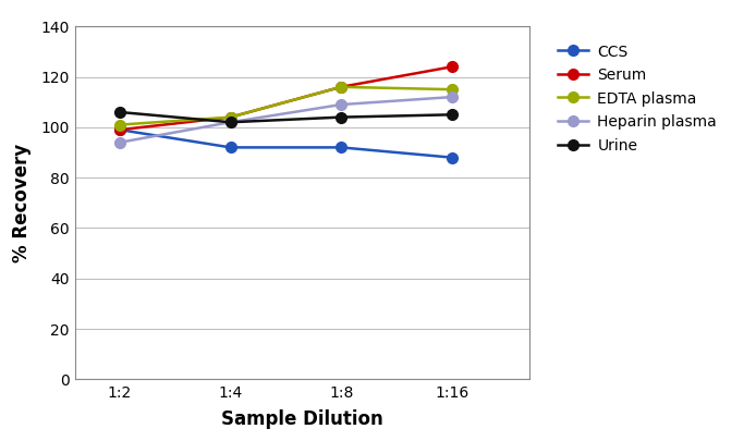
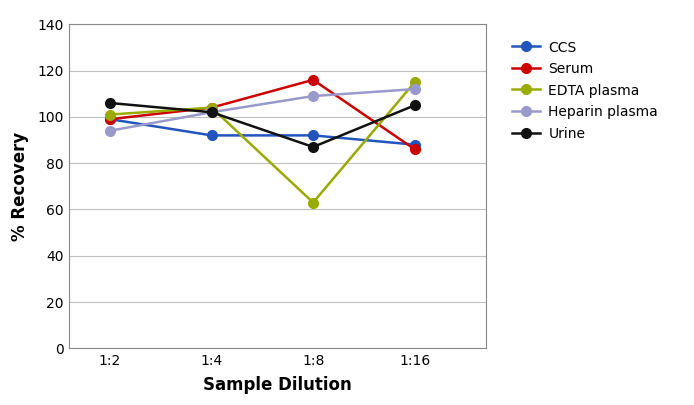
EDTA plasma/1:8: 116 -> 63
Urine/1:8: 104 -> 87
Serum/1:16: 124 -> 86
